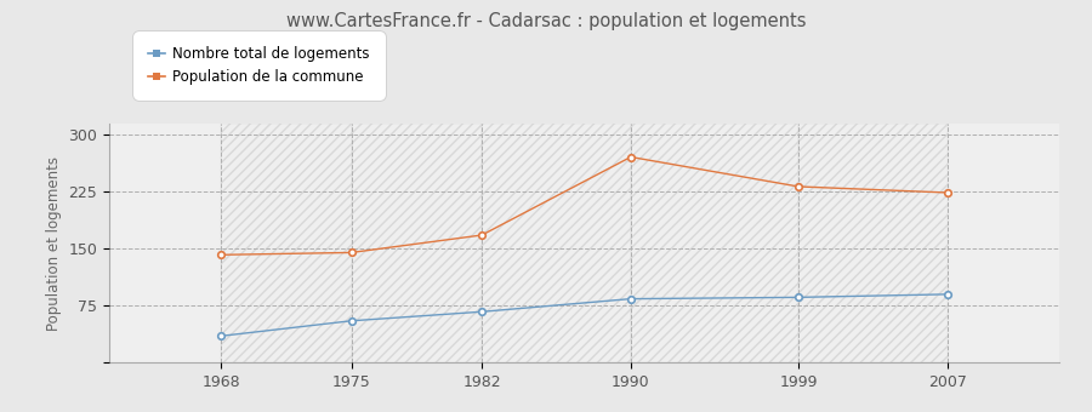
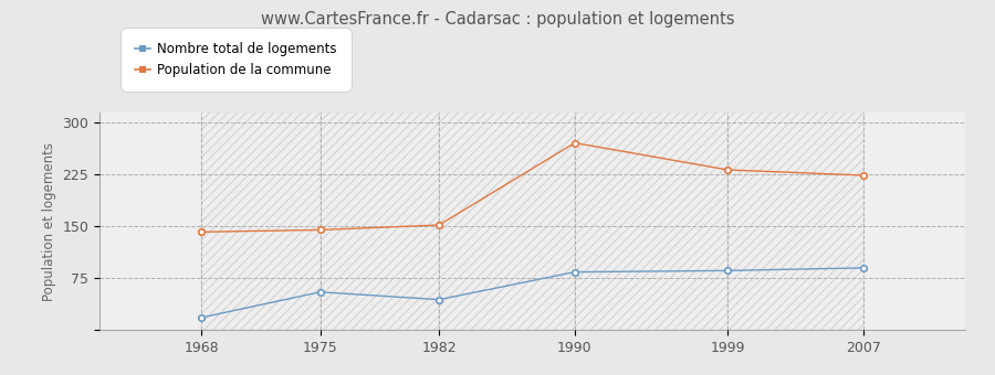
Nombre total de logements/1968: 35 -> 18
Nombre total de logements/1982: 67 -> 44
Population de la commune/1982: 168 -> 152
